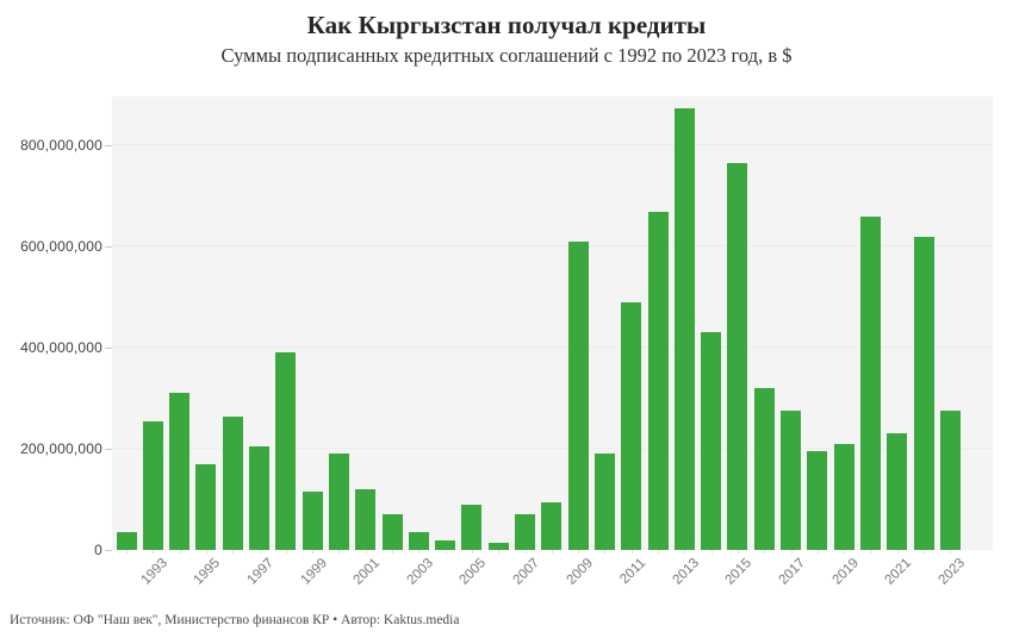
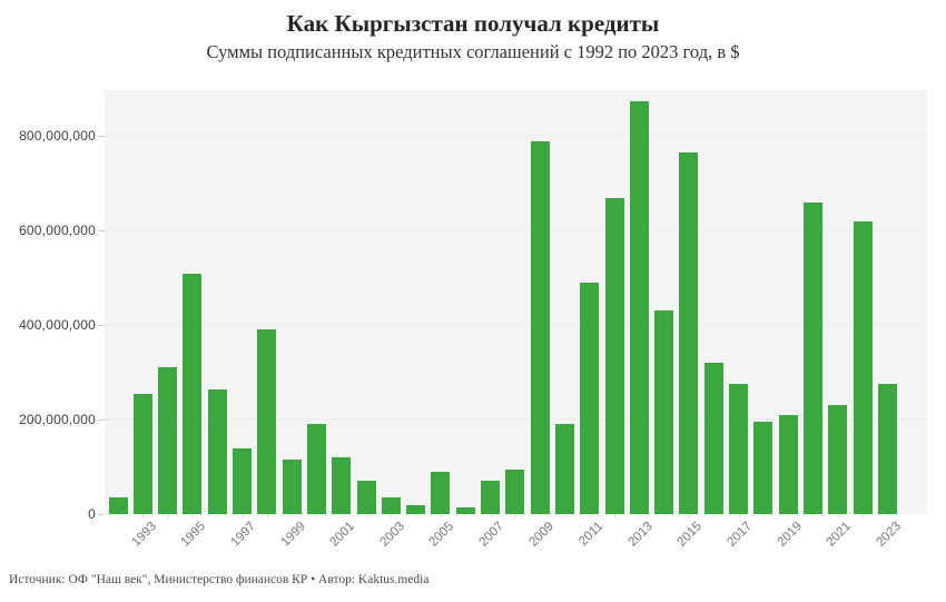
1995: 170000000 -> 510000000
1997: 200000000 -> 140000000
2009: 610000000 -> 790000000
